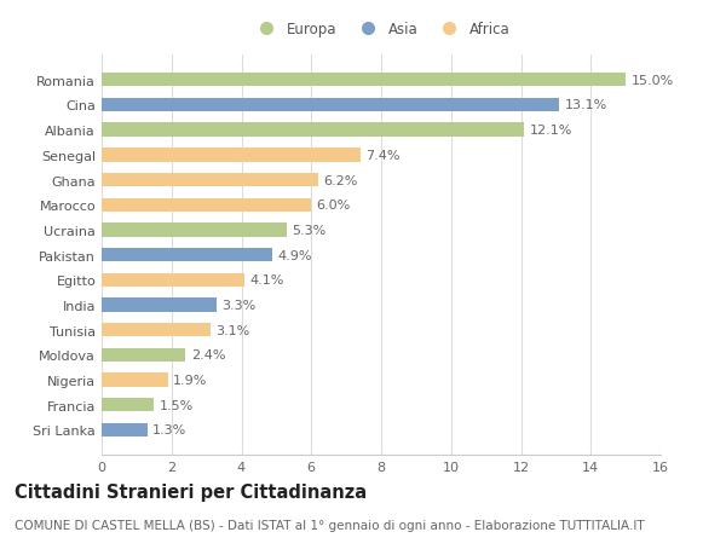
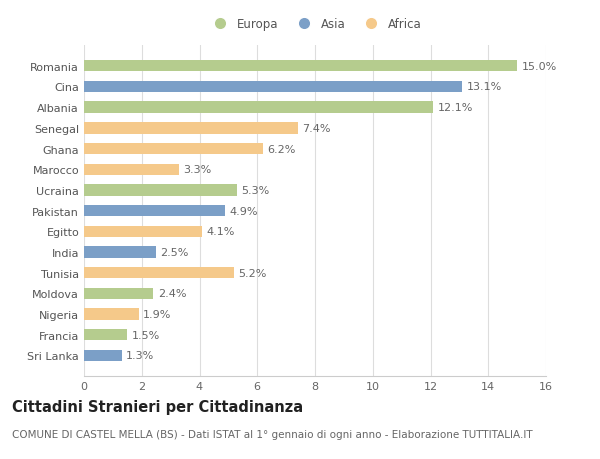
Marocco: 6.0% -> 3.3%
India: 3.3% -> 2.5%
Tunisia: 3.1% -> 5.2%
